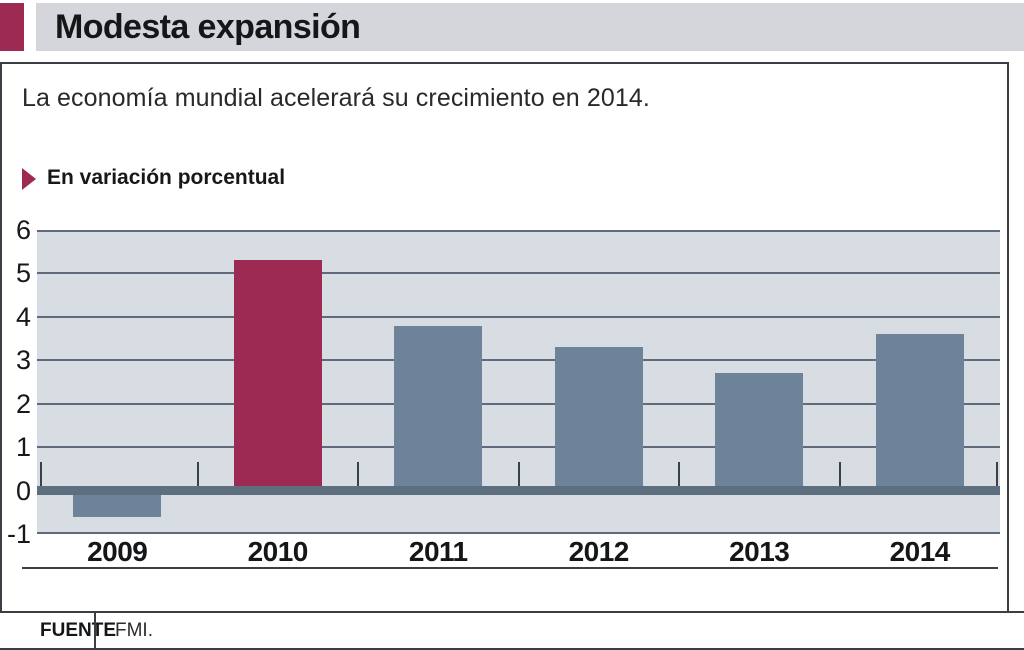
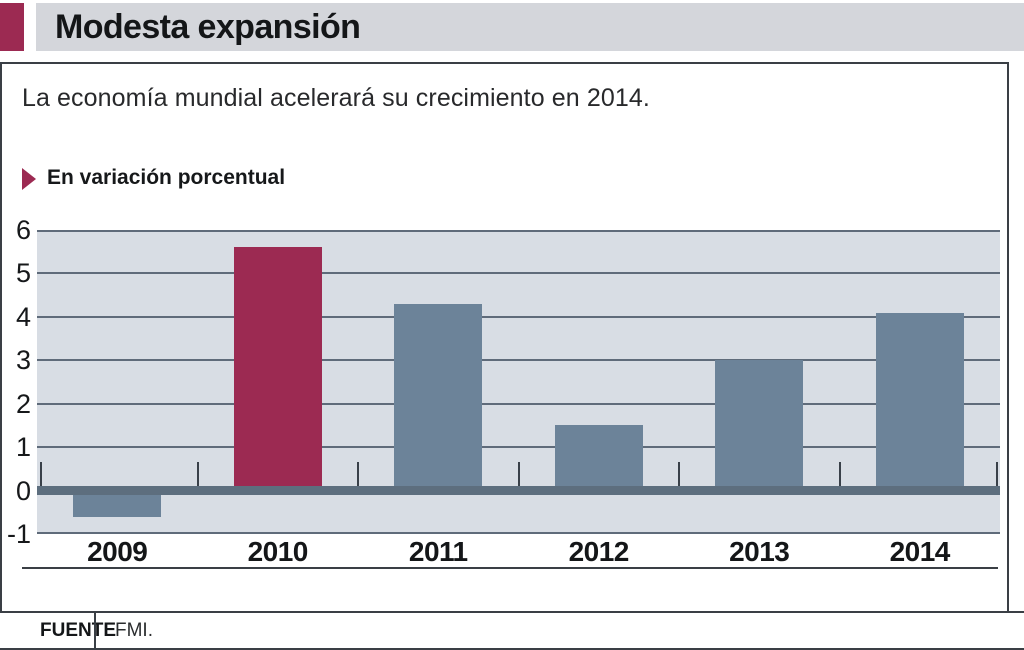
2010: 5.3 -> 5.6
2011: 3.8 -> 4.3
2012: 3.3 -> 1.5
2013: 2.7 -> 3.0
2014: 3.6 -> 4.1
